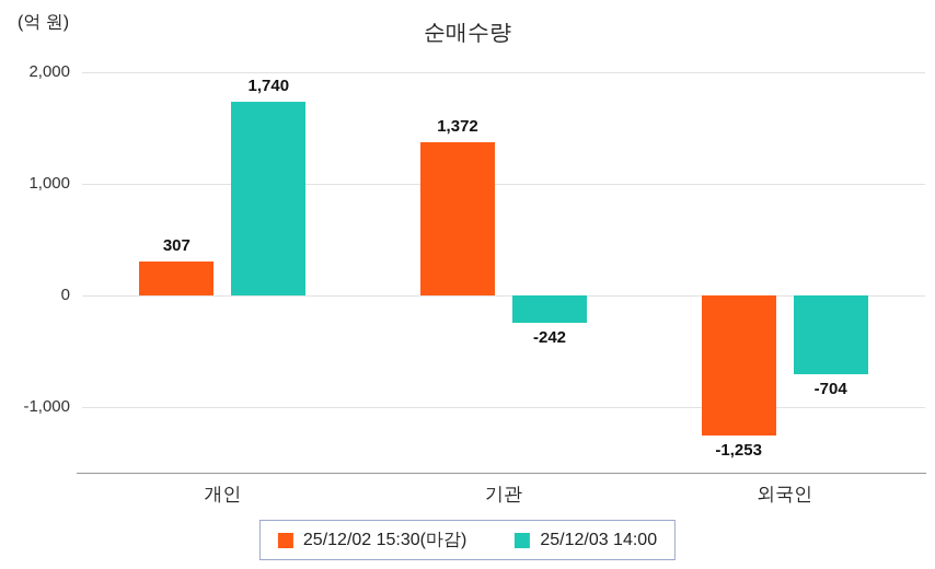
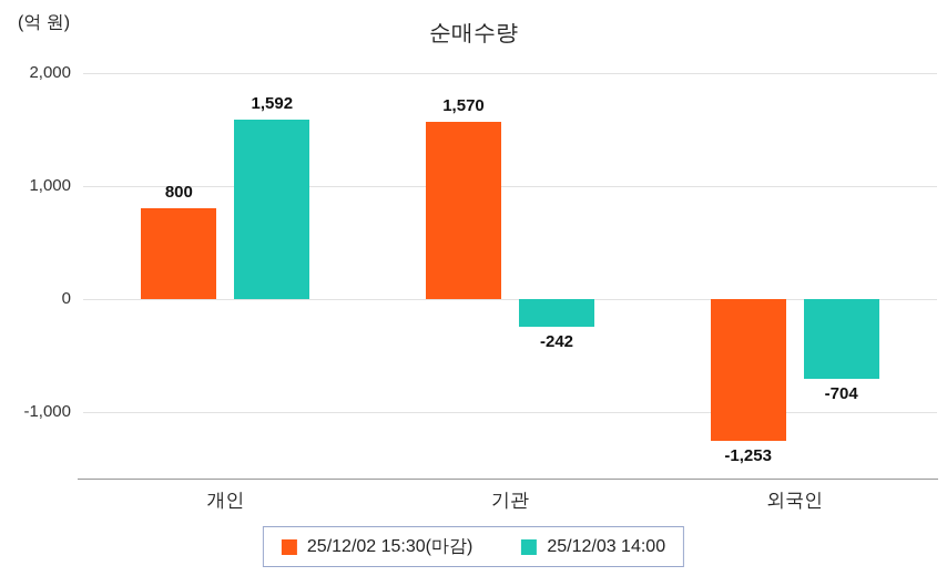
25/12/02 15:30(마감)/개인: 307 -> 800
25/12/03 14:00/개인: 1,740 -> 1,592
25/12/02 15:30(마감)/기관: 1,372 -> 1,570
